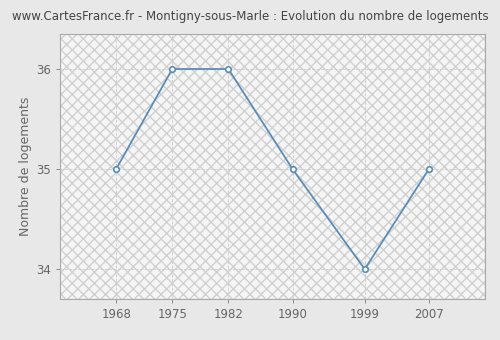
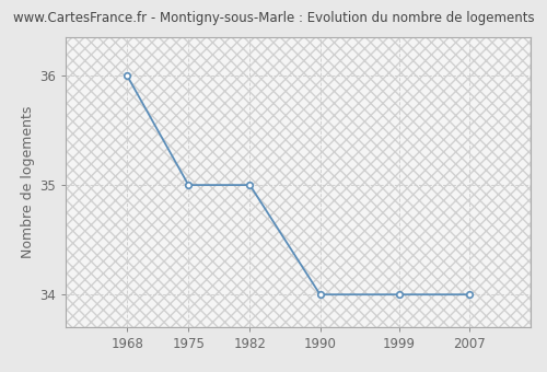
1968: 35 -> 36
1975: 36 -> 35
1982: 36 -> 35
1990: 35 -> 34
2007: 35 -> 34
